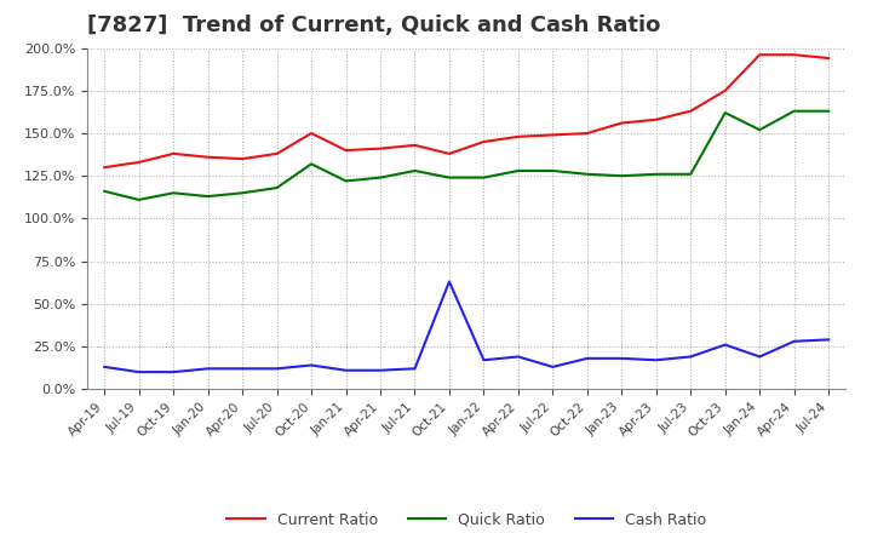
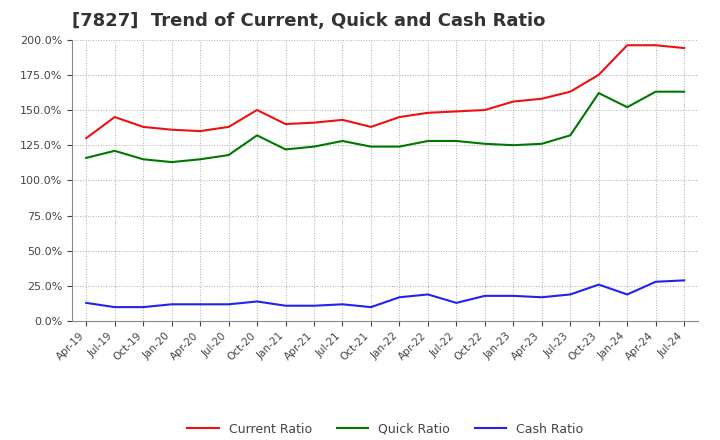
Current Ratio/Jul-19: 133% -> 145%
Quick Ratio/Jul-19: 111% -> 121%
Cash Ratio/Oct-21: 63% -> 10%
Quick Ratio/Jul-23: 126% -> 132%
